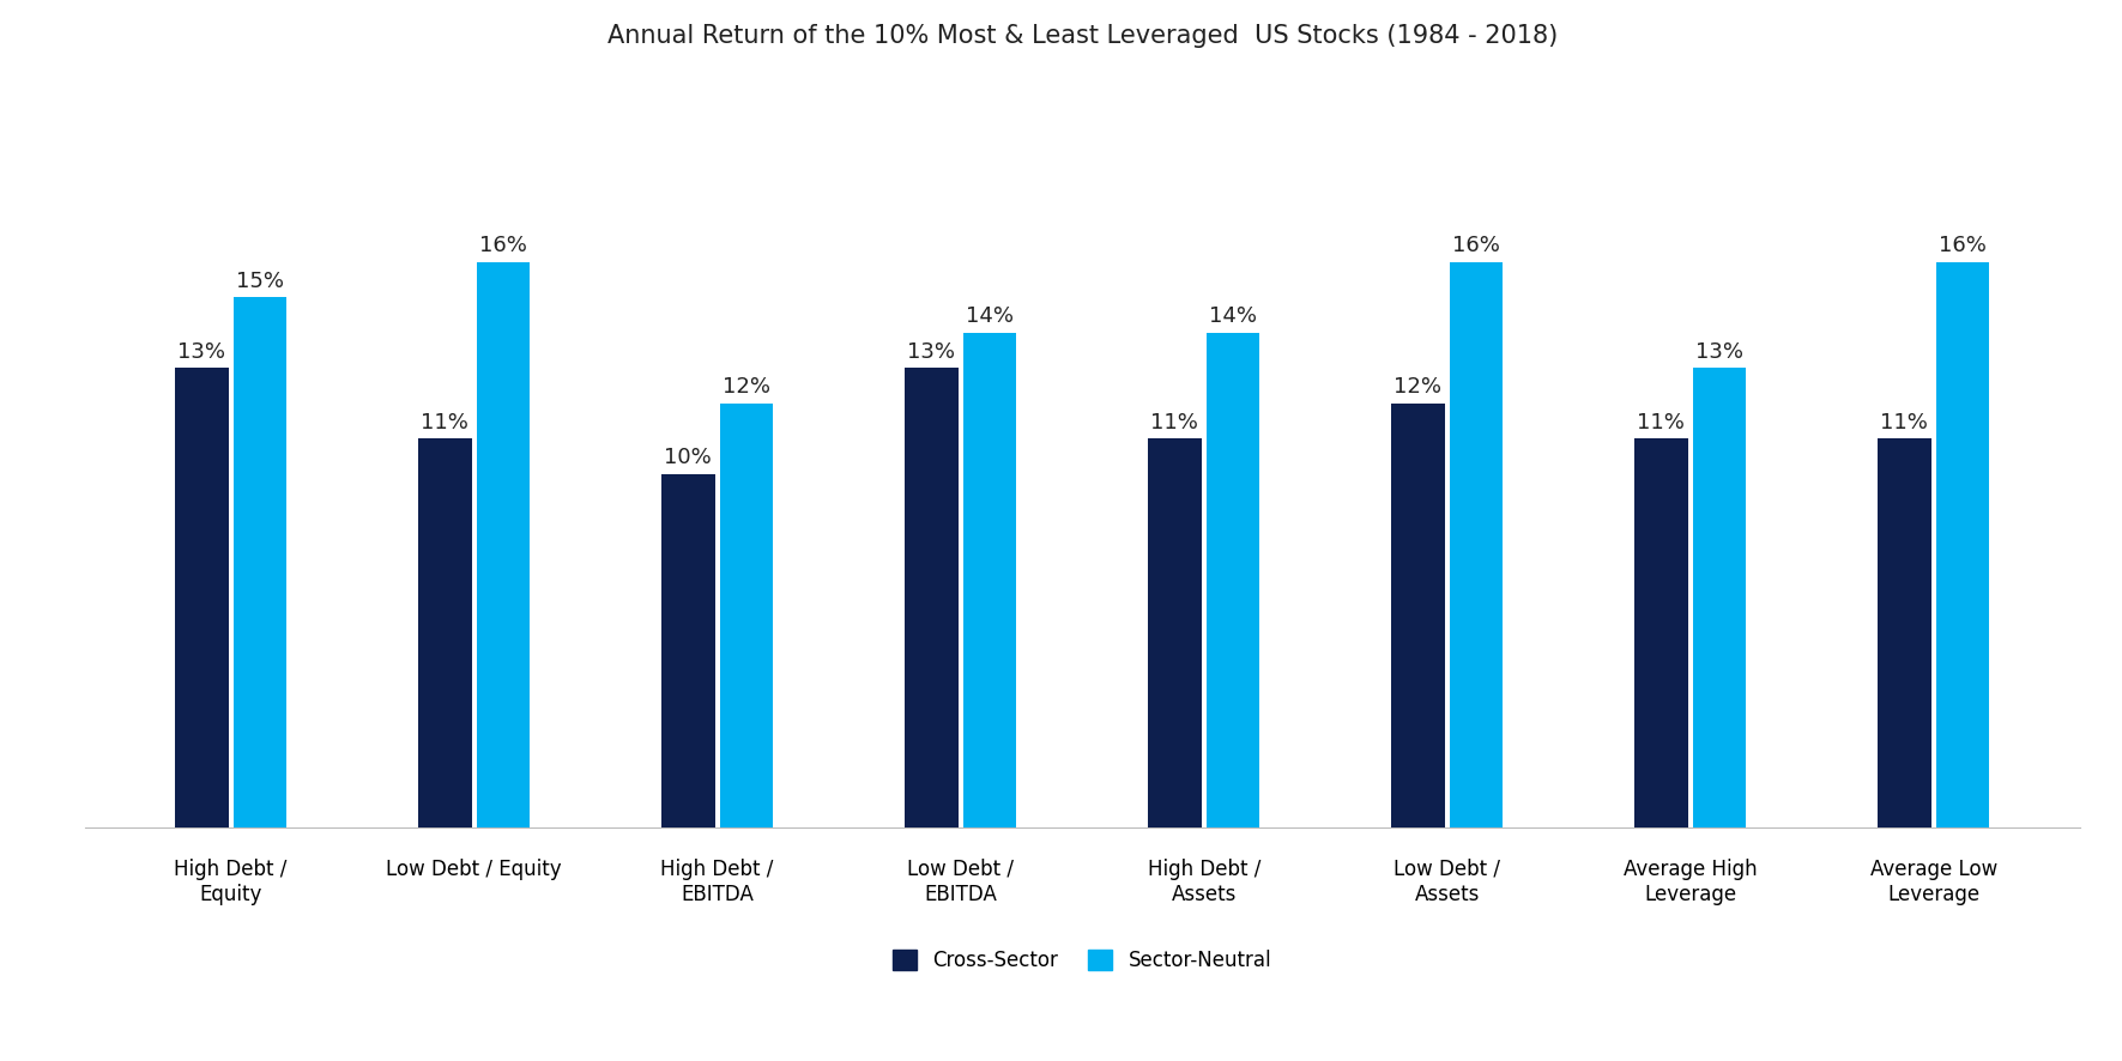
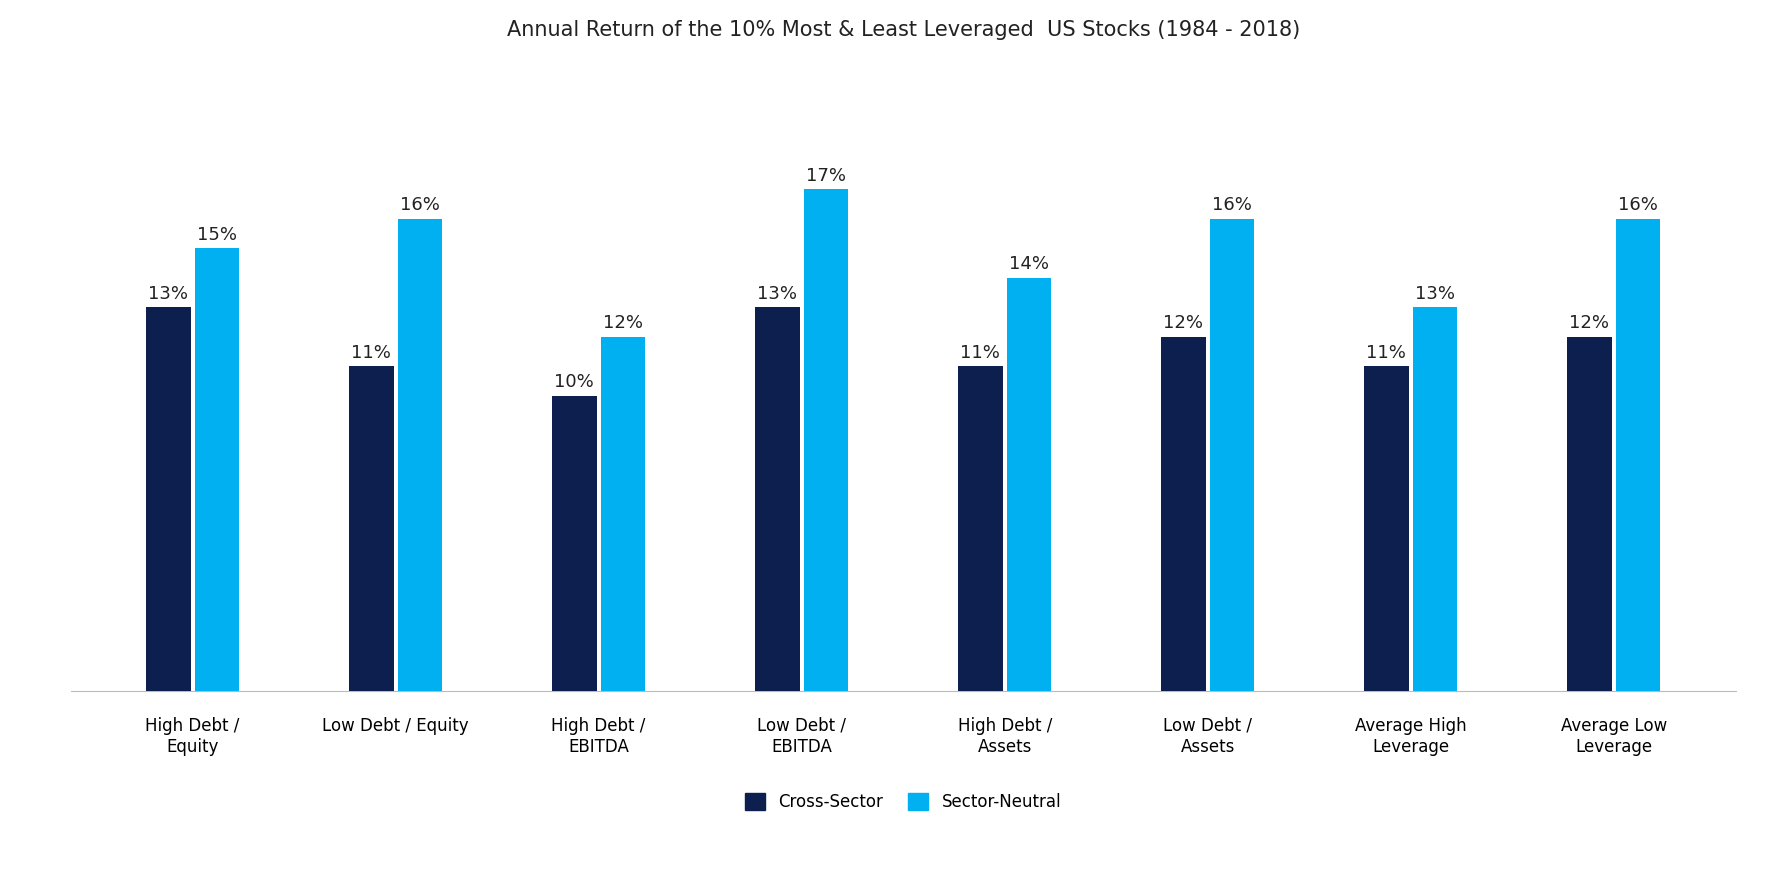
Sector-Neutral/Low Debt / EBITDA: 14% -> 17%
Cross-Sector/Average Low Leverage: 11% -> 12%
